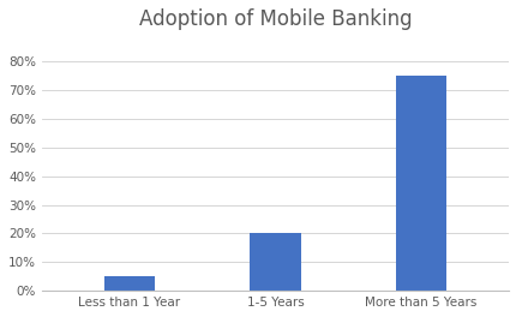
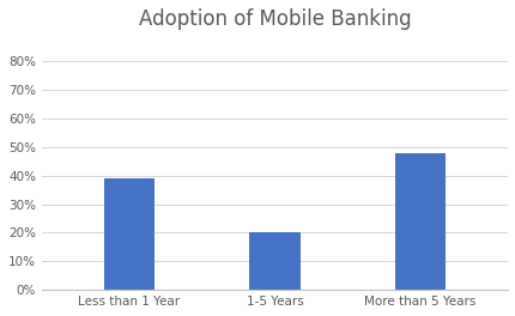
Less than 1 Year: 5% -> 39%
More than 5 Years: 75% -> 48%
